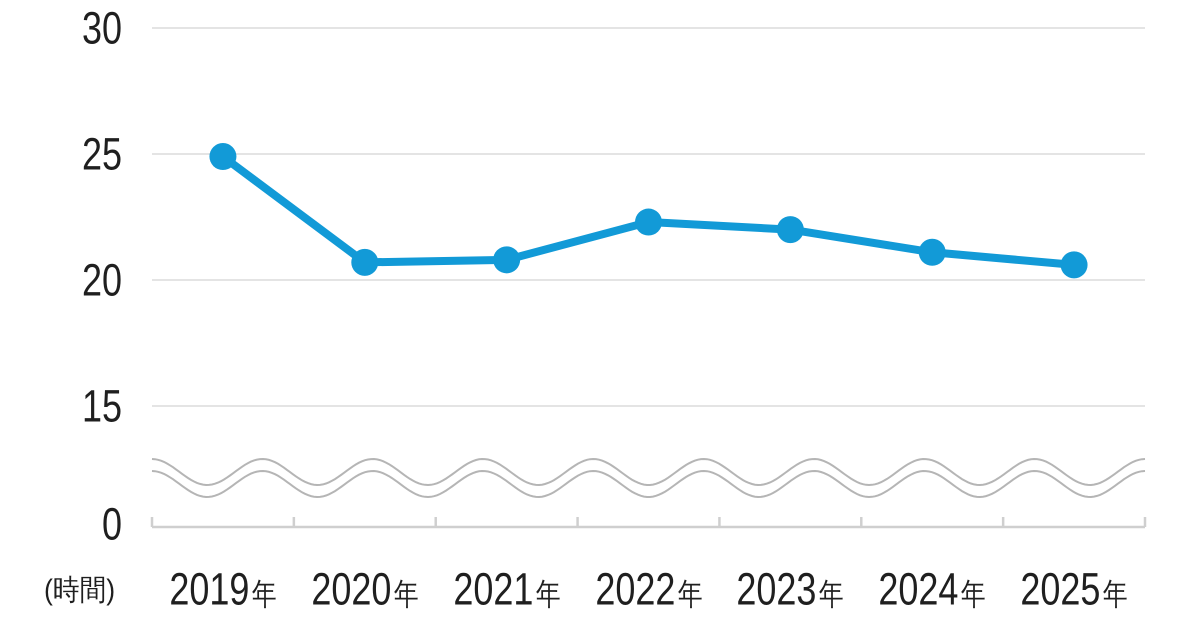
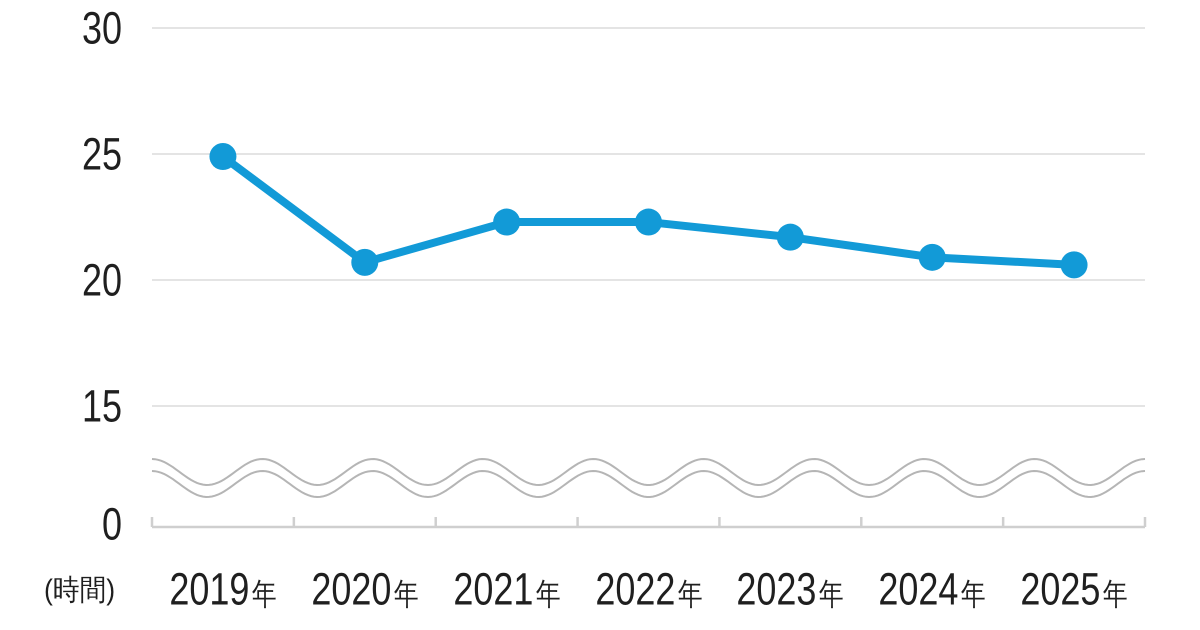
2021: 20.8 -> 22.3
2023: 22.0 -> 21.7
2024: 21.1 -> 20.9
